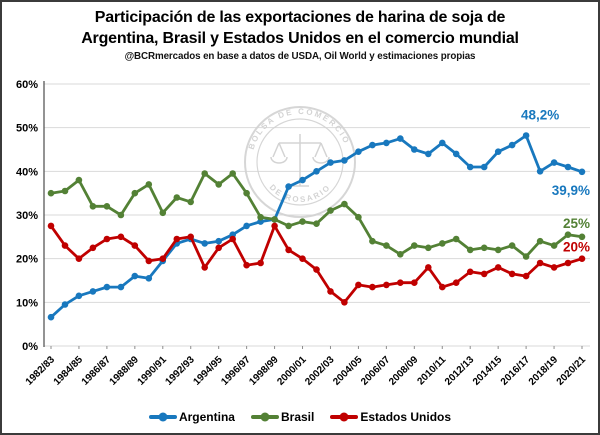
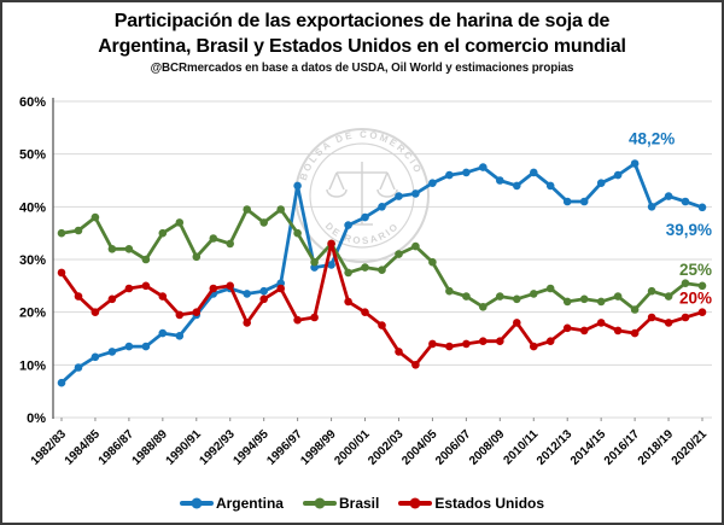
Argentina/1996/97: 28% -> 44%
Brasil/1998/99: 29% -> 33%
Estados Unidos/1998/99: 28% -> 33%
